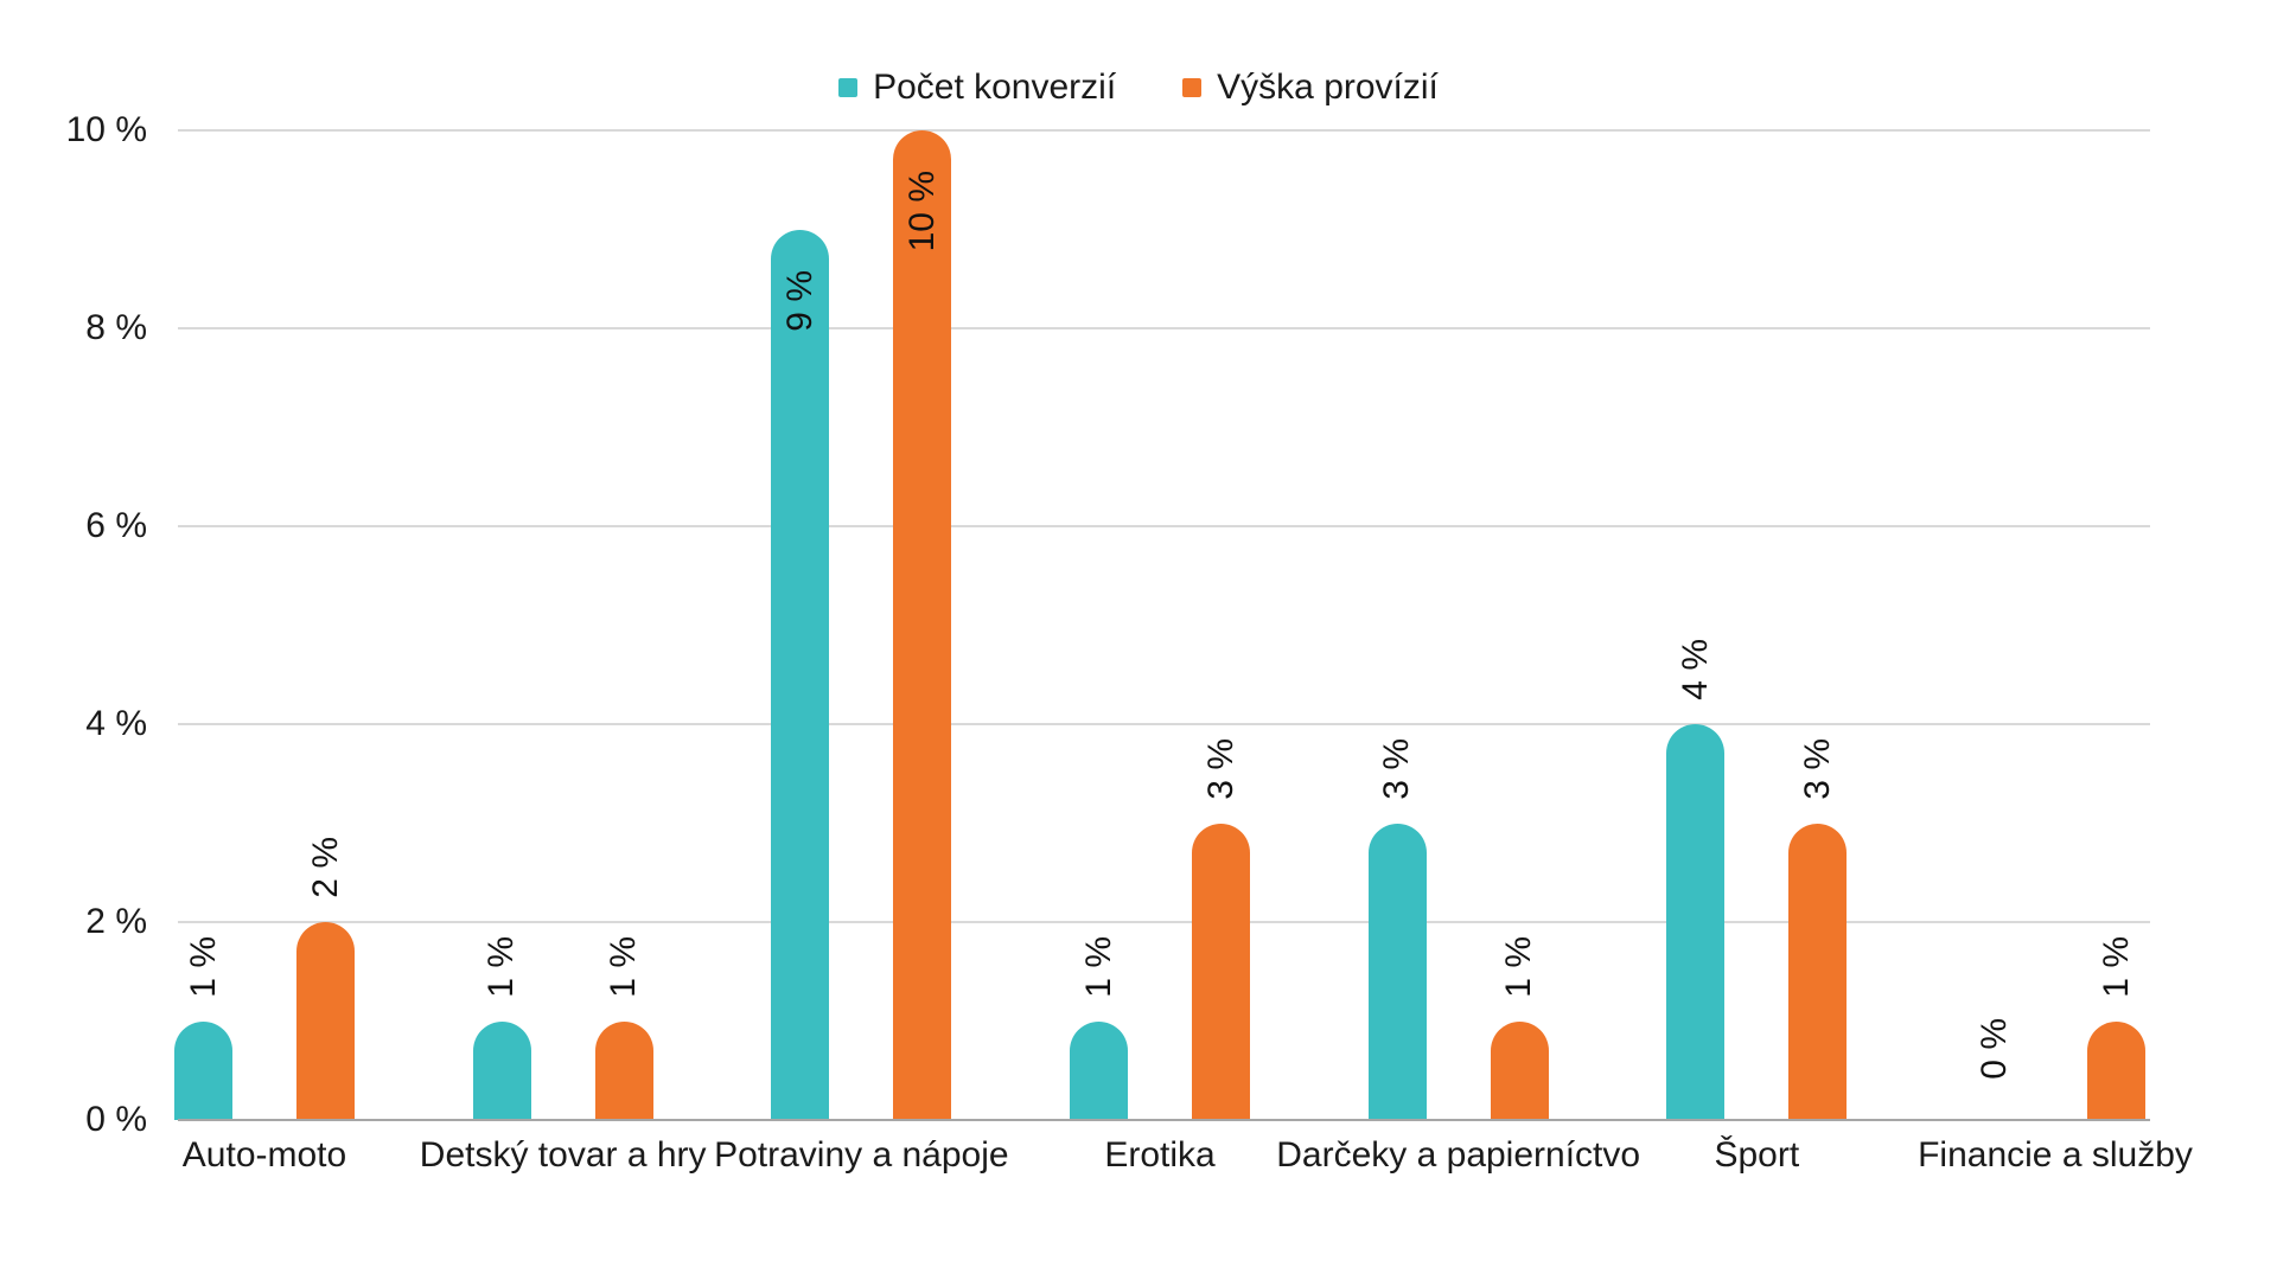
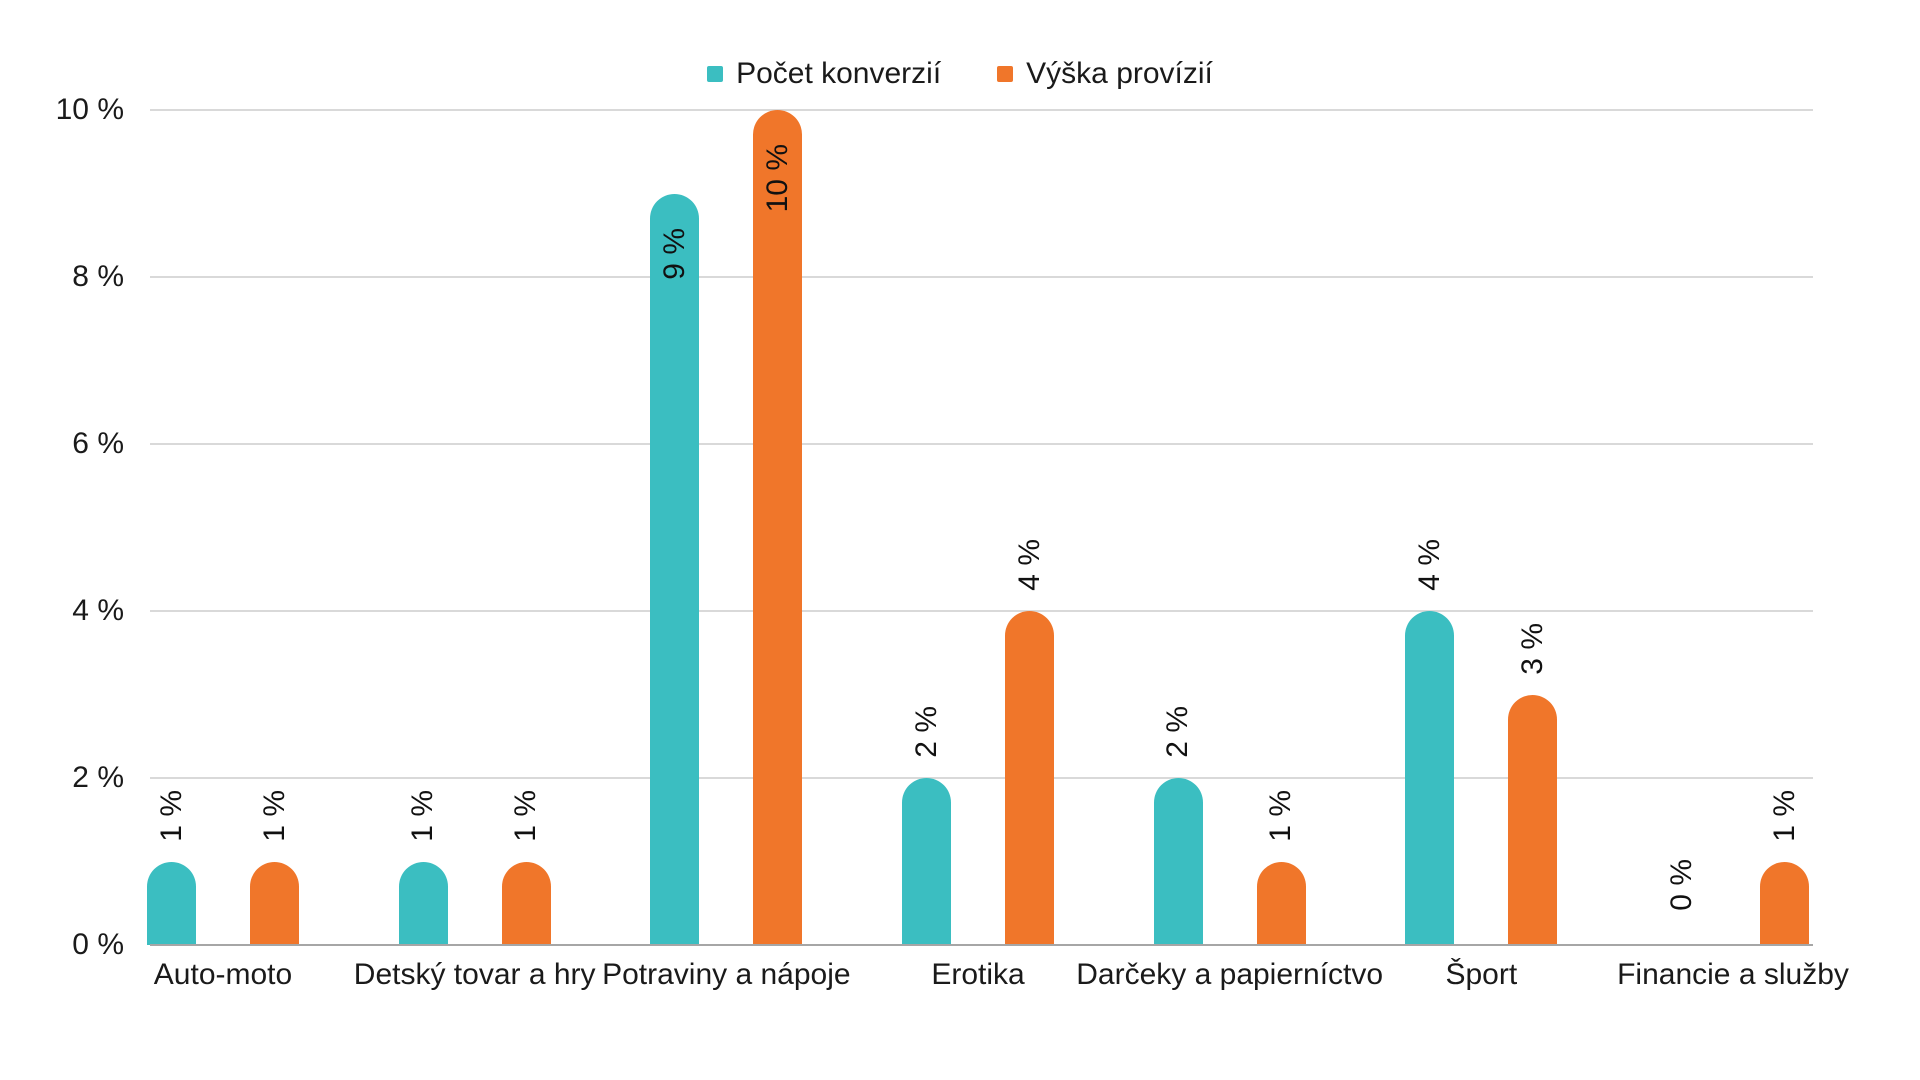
Výška provízií/Auto-moto: 2 -> 1
Počet konverzií/Erotika: 1 -> 2
Výška provízií/Erotika: 3 -> 4
Počet konverzií/Darčeky a papierníctvo: 3 -> 2
